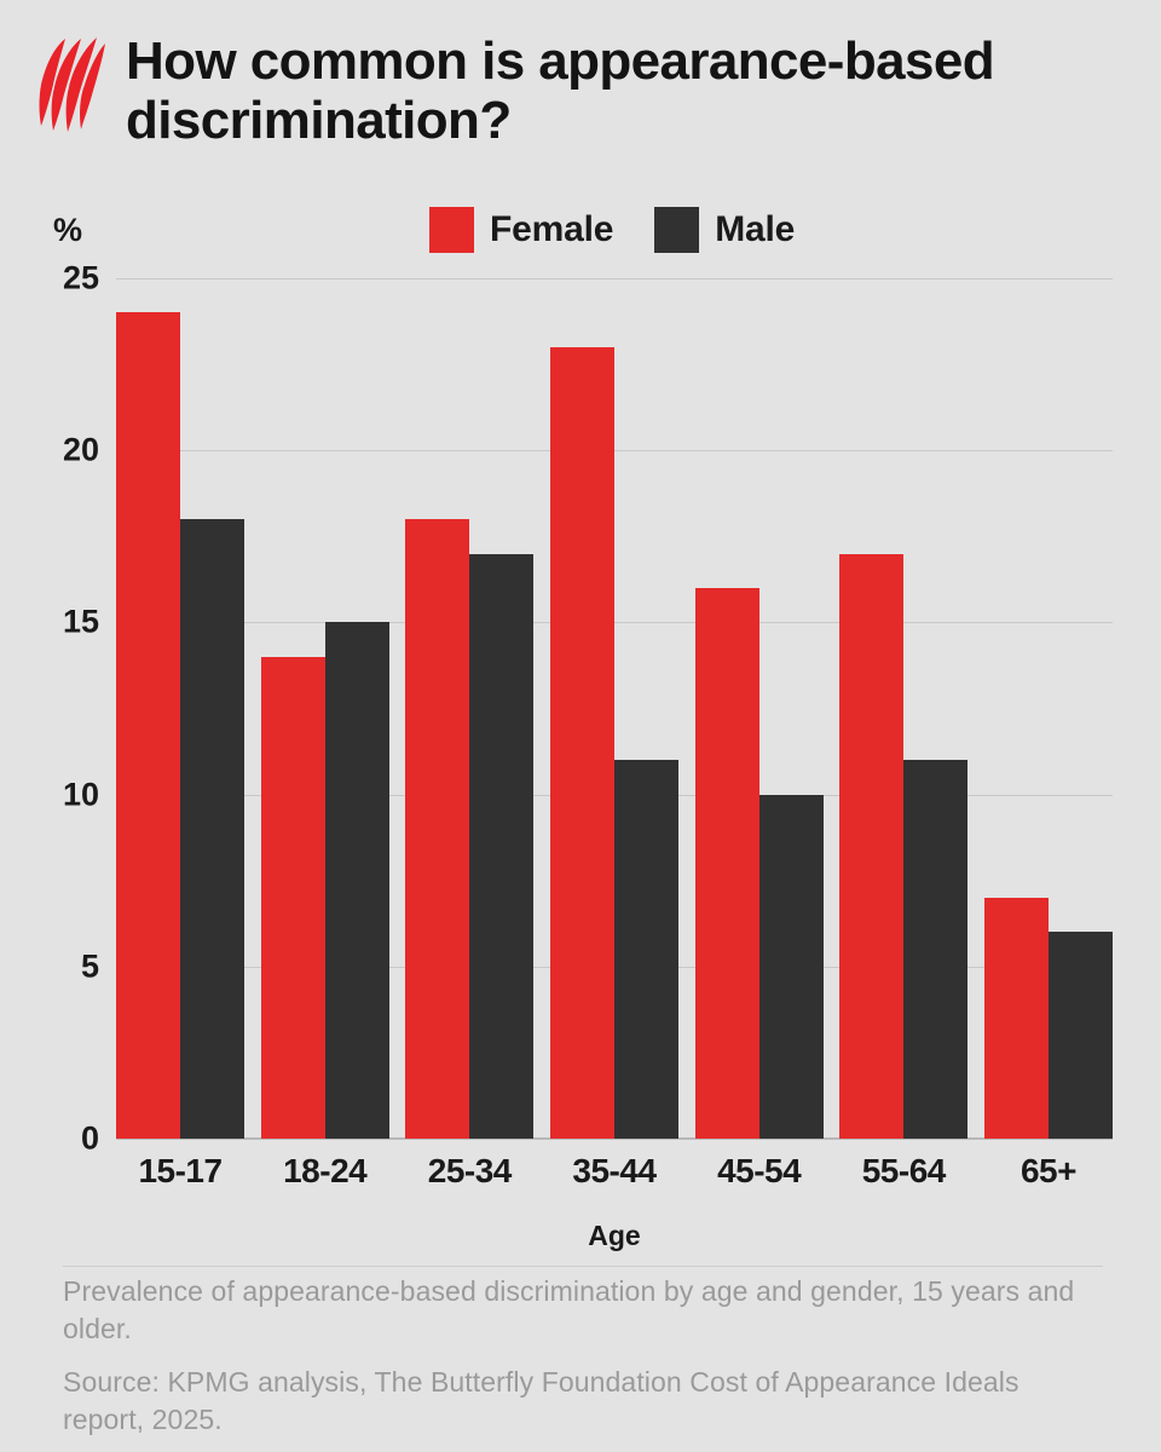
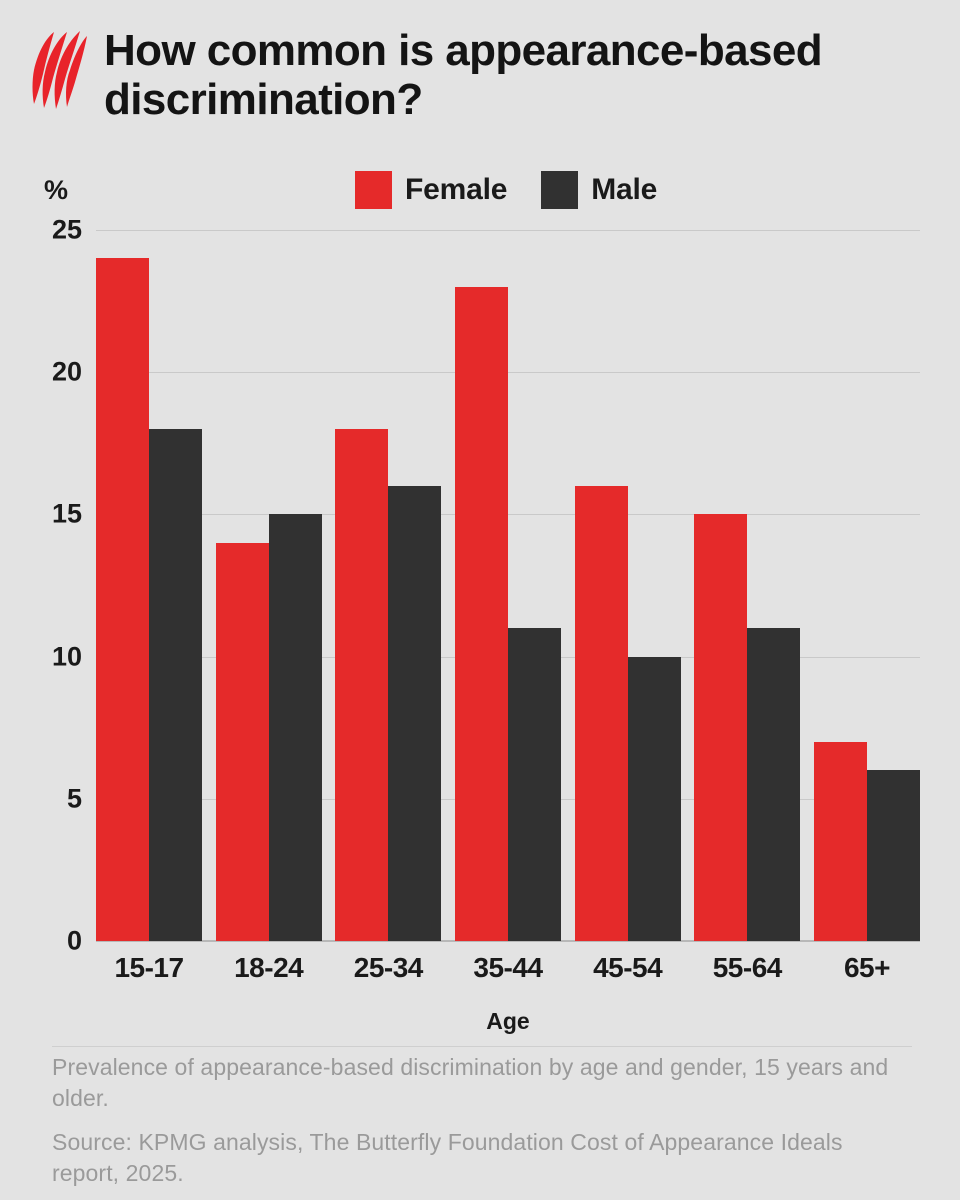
Male/25-34: 17 -> 16
Female/55-64: 17 -> 15
